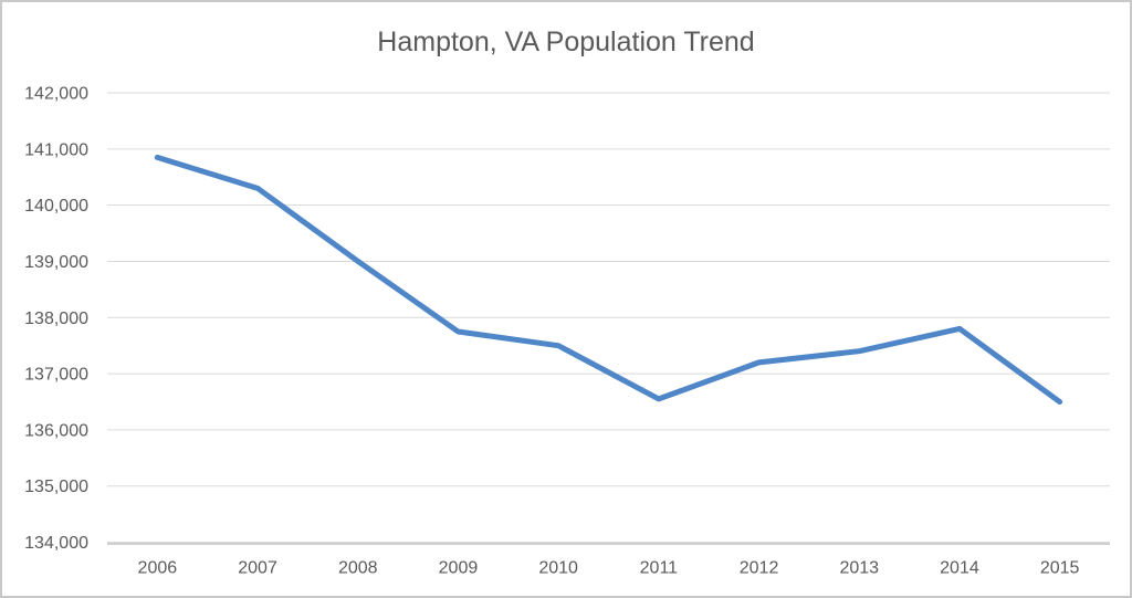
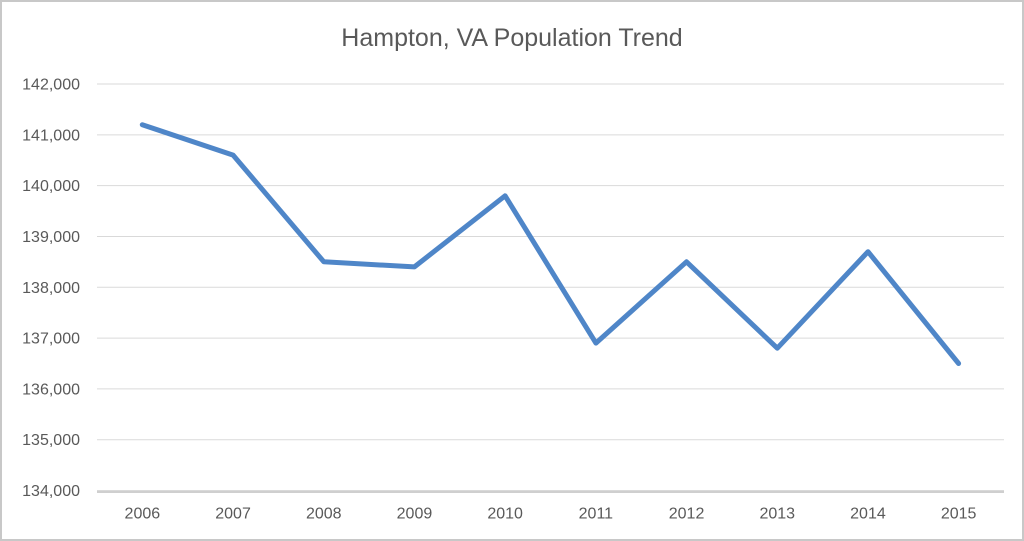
2006: 140800 -> 141200
2007: 140300 -> 140600
2008: 139000 -> 138500
2009: 137800 -> 138400
2010: 137500 -> 139800
2011: 136600 -> 136900
2012: 137200 -> 138500
2013: 137400 -> 136800
2014: 137800 -> 138700
